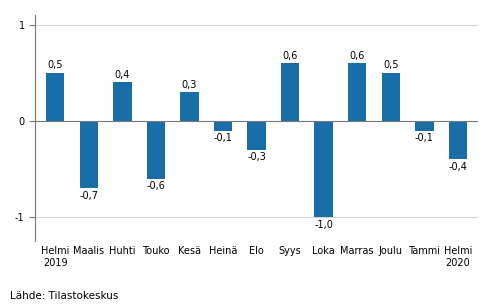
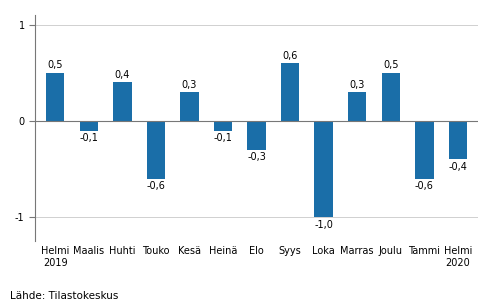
Maalis: -0,7 -> -0,1
Marras: 0,6 -> 0,3
Tammi: -0,1 -> -0,6
